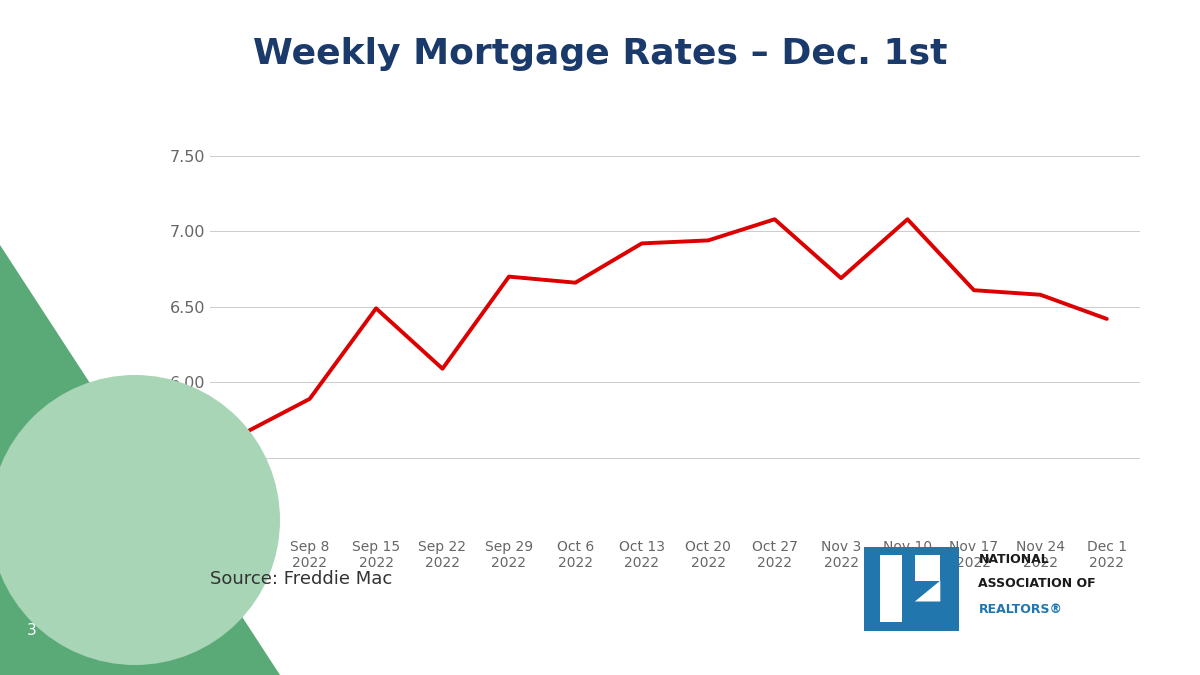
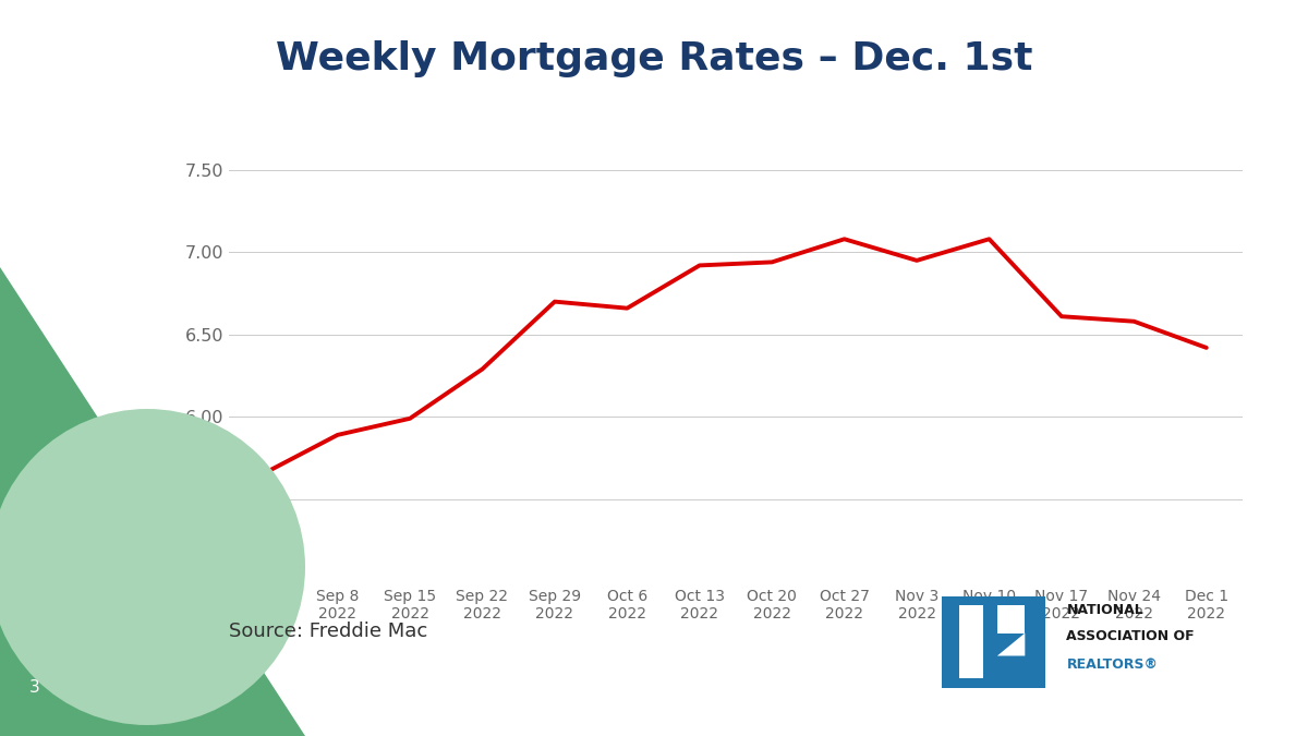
Sep 15 2022: 6.49 -> 5.99
Sep 22 2022: 6.09 -> 6.29
Nov 3 2022: 6.69 -> 6.95
